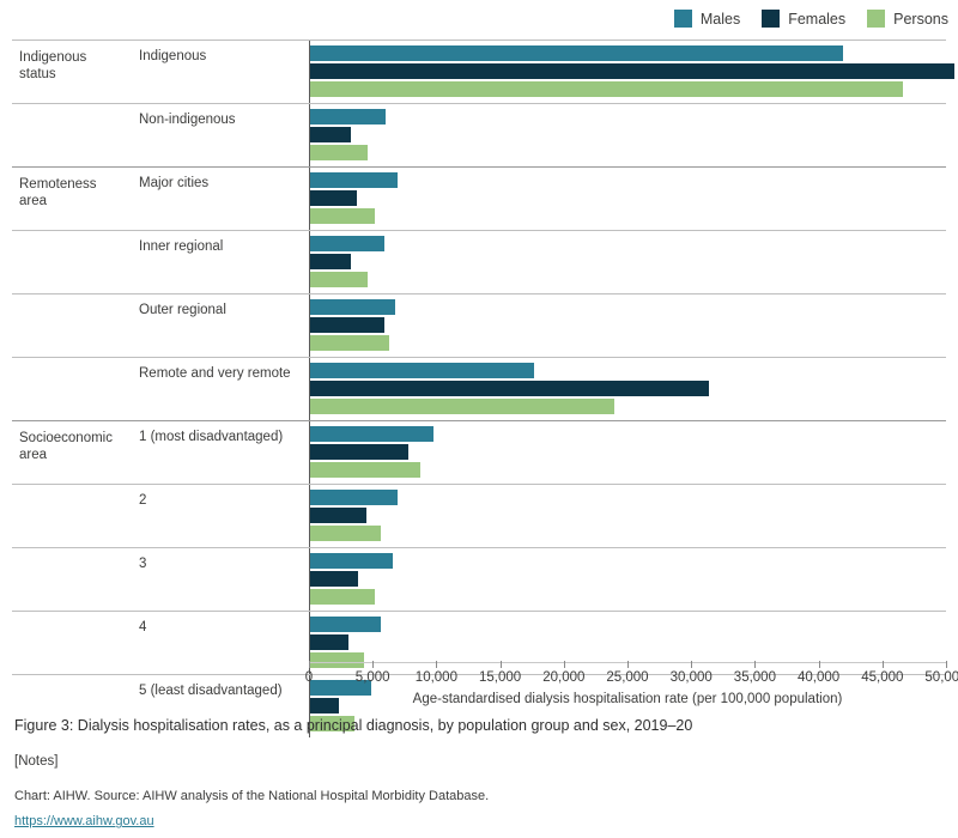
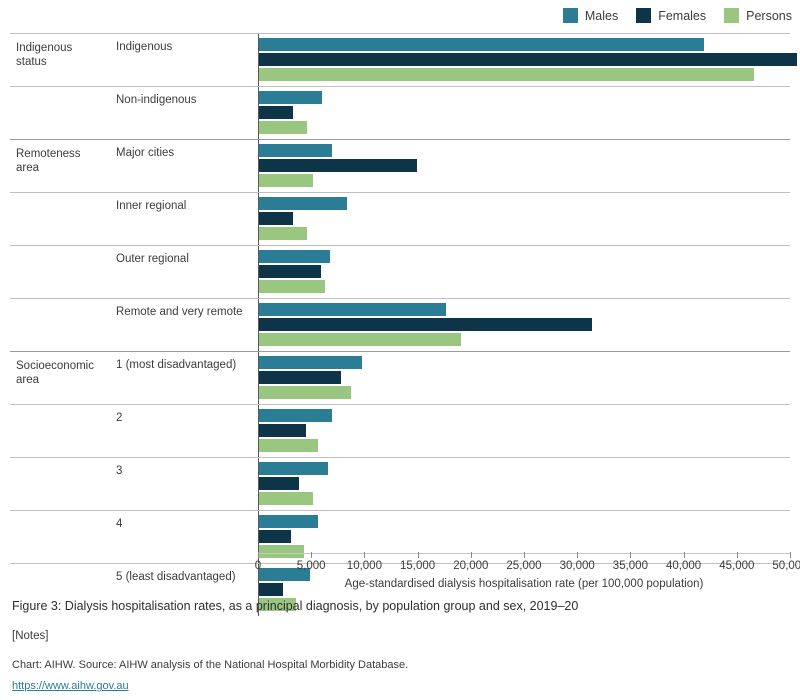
Females/Major cities: 3700 -> 14900
Males/Inner regional: 5800 -> 8300
Persons/Remote and very remote: 23900 -> 19000
